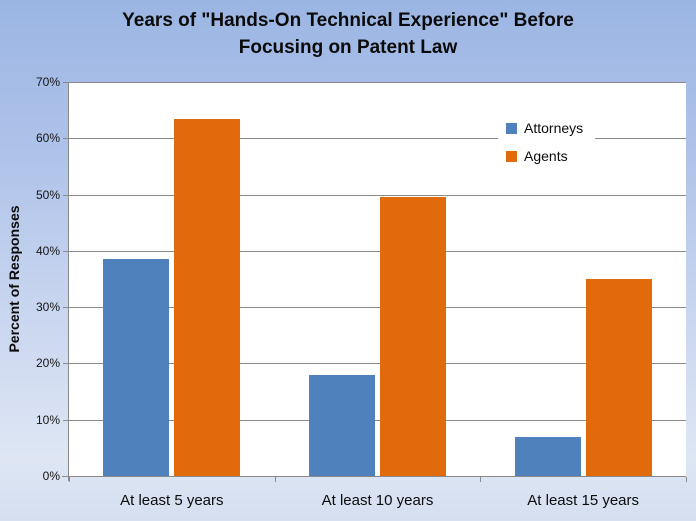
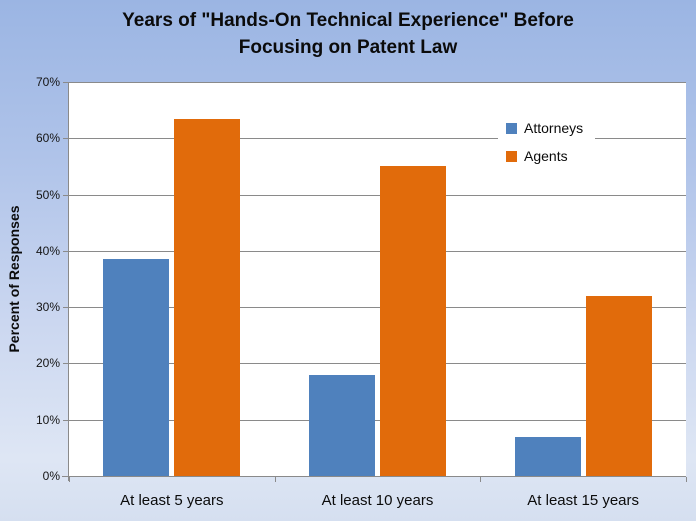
Agents/At least 10 years: 50% -> 55%
Agents/At least 15 years: 35% -> 32%
